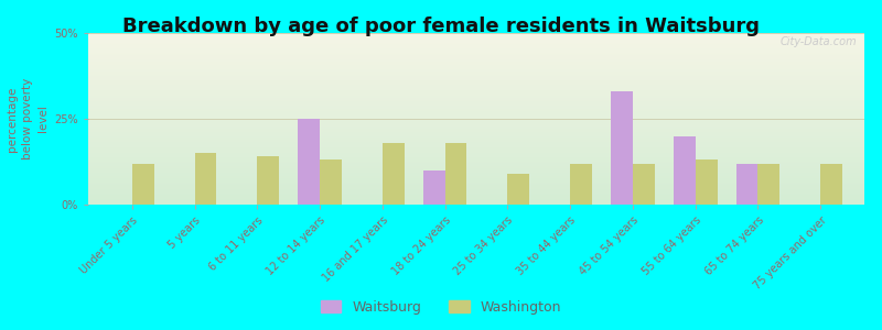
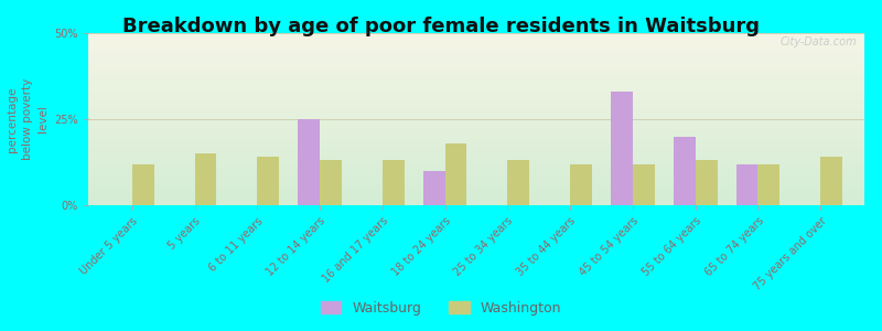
Washington/16 and 17 years: 18% -> 13%
Washington/25 to 34 years: 9% -> 13%
Washington/75 years and over: 12% -> 14%
